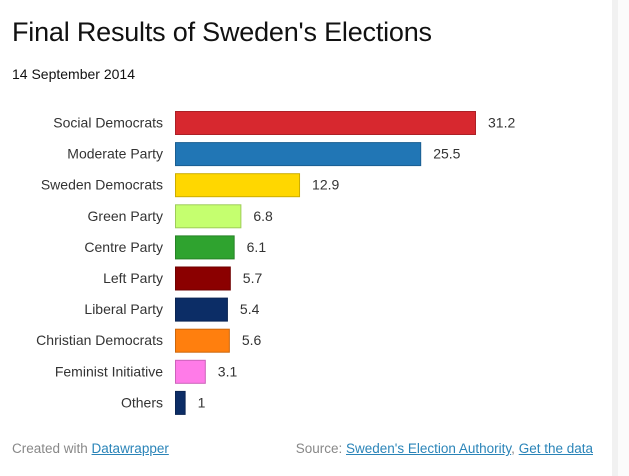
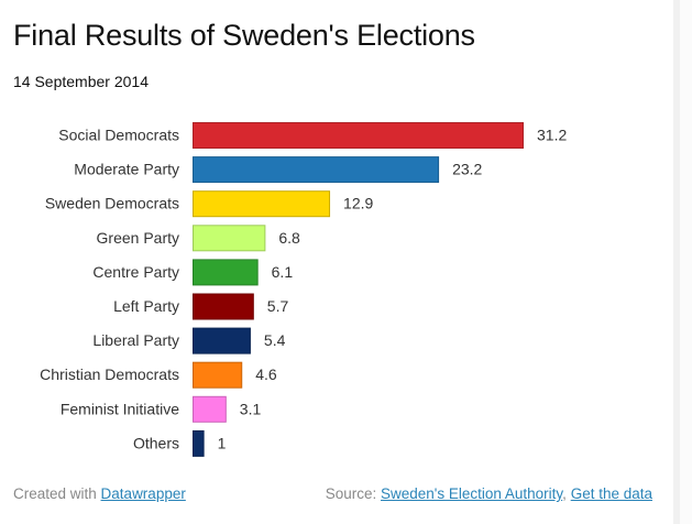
Moderate Party: 25.5 -> 23.2
Christian Democrats: 5.6 -> 4.6
